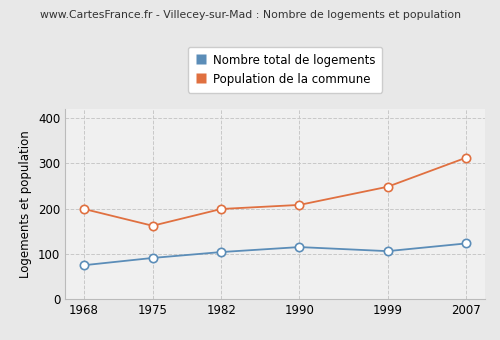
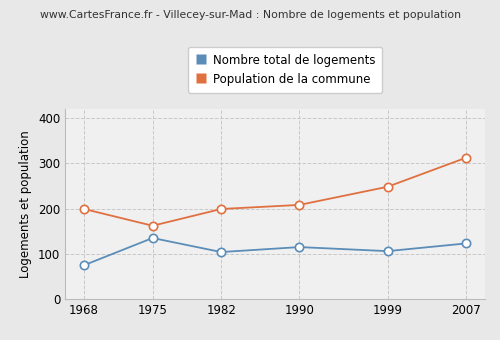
Nombre total de logements/1975: 91 -> 135
